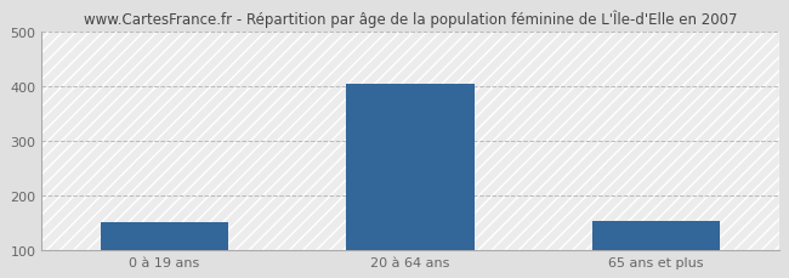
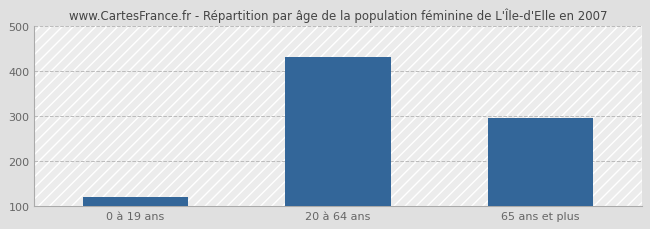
0 à 19 ans: 150 -> 120
20 à 64 ans: 403 -> 430
65 ans et plus: 152 -> 295
